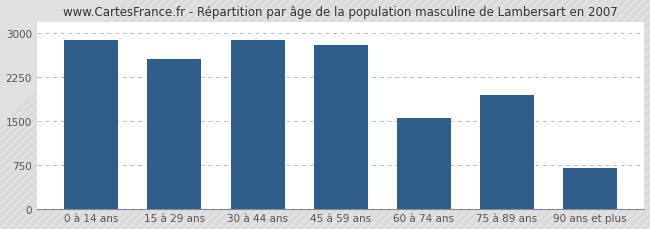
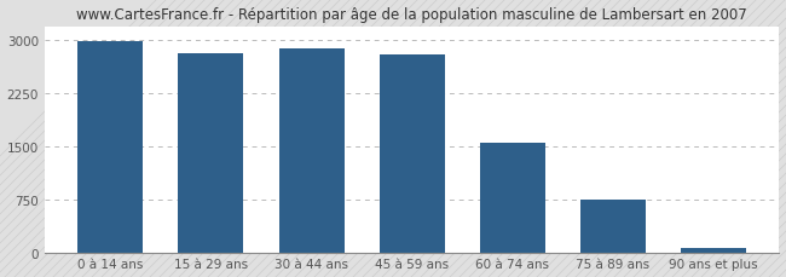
0 à 14 ans: 2880 -> 2990
15 à 29 ans: 2560 -> 2820
75 à 89 ans: 1940 -> 750
90 ans et plus: 700 -> 60
